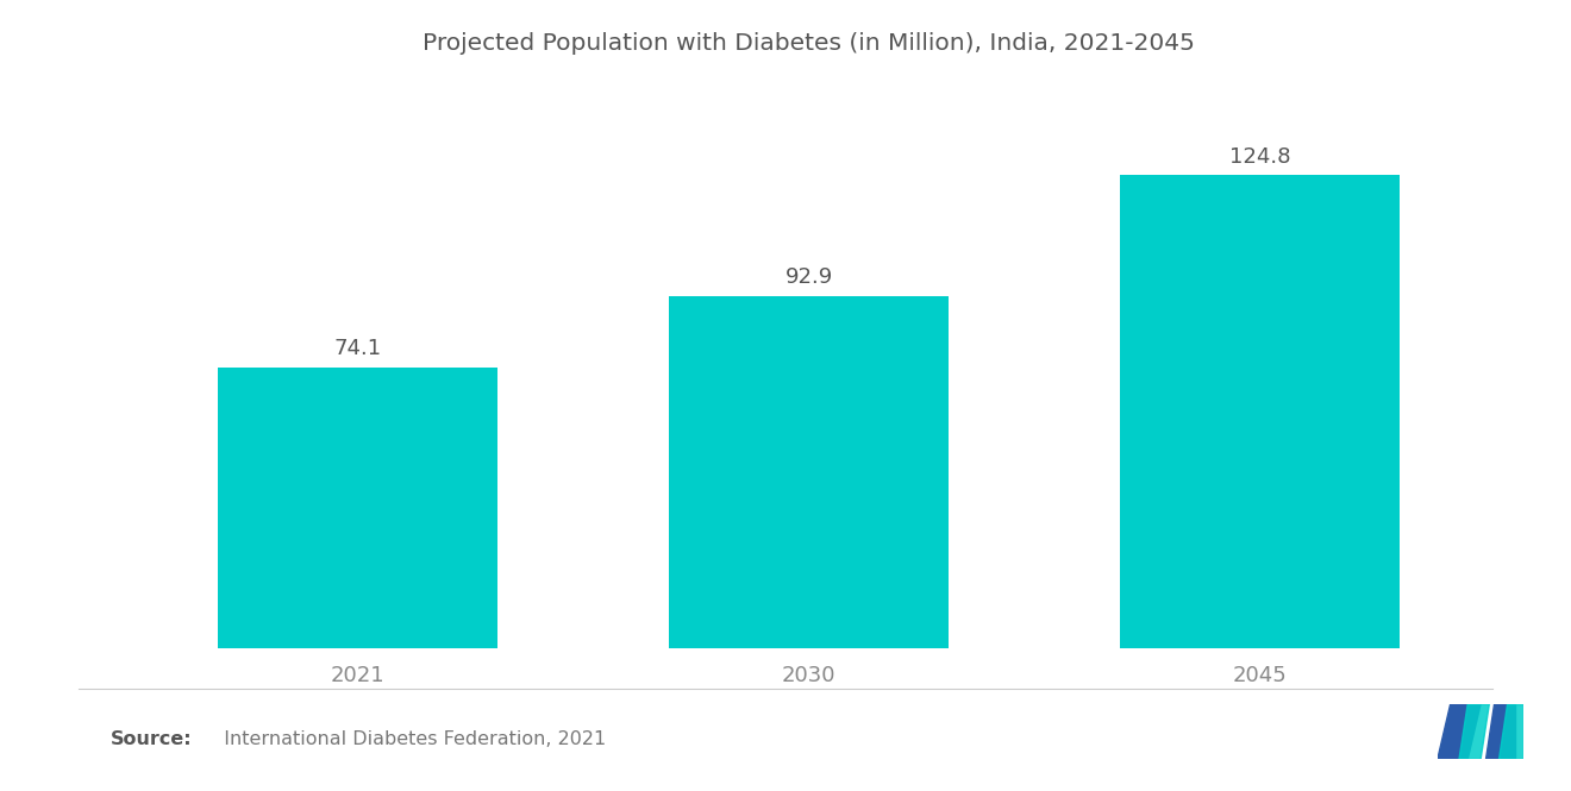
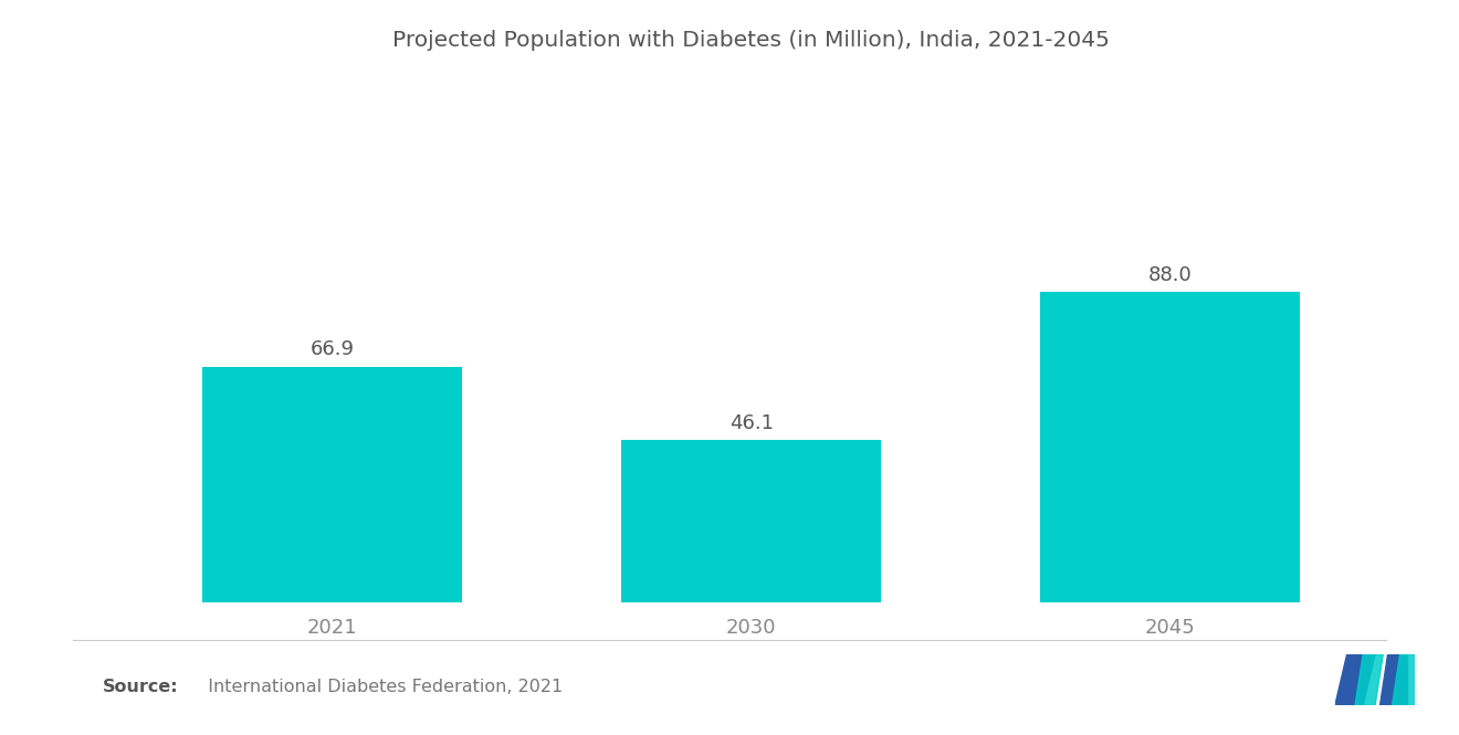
2021: 74.1 -> 66.9
2030: 92.9 -> 46.1
2045: 124.8 -> 88.0
